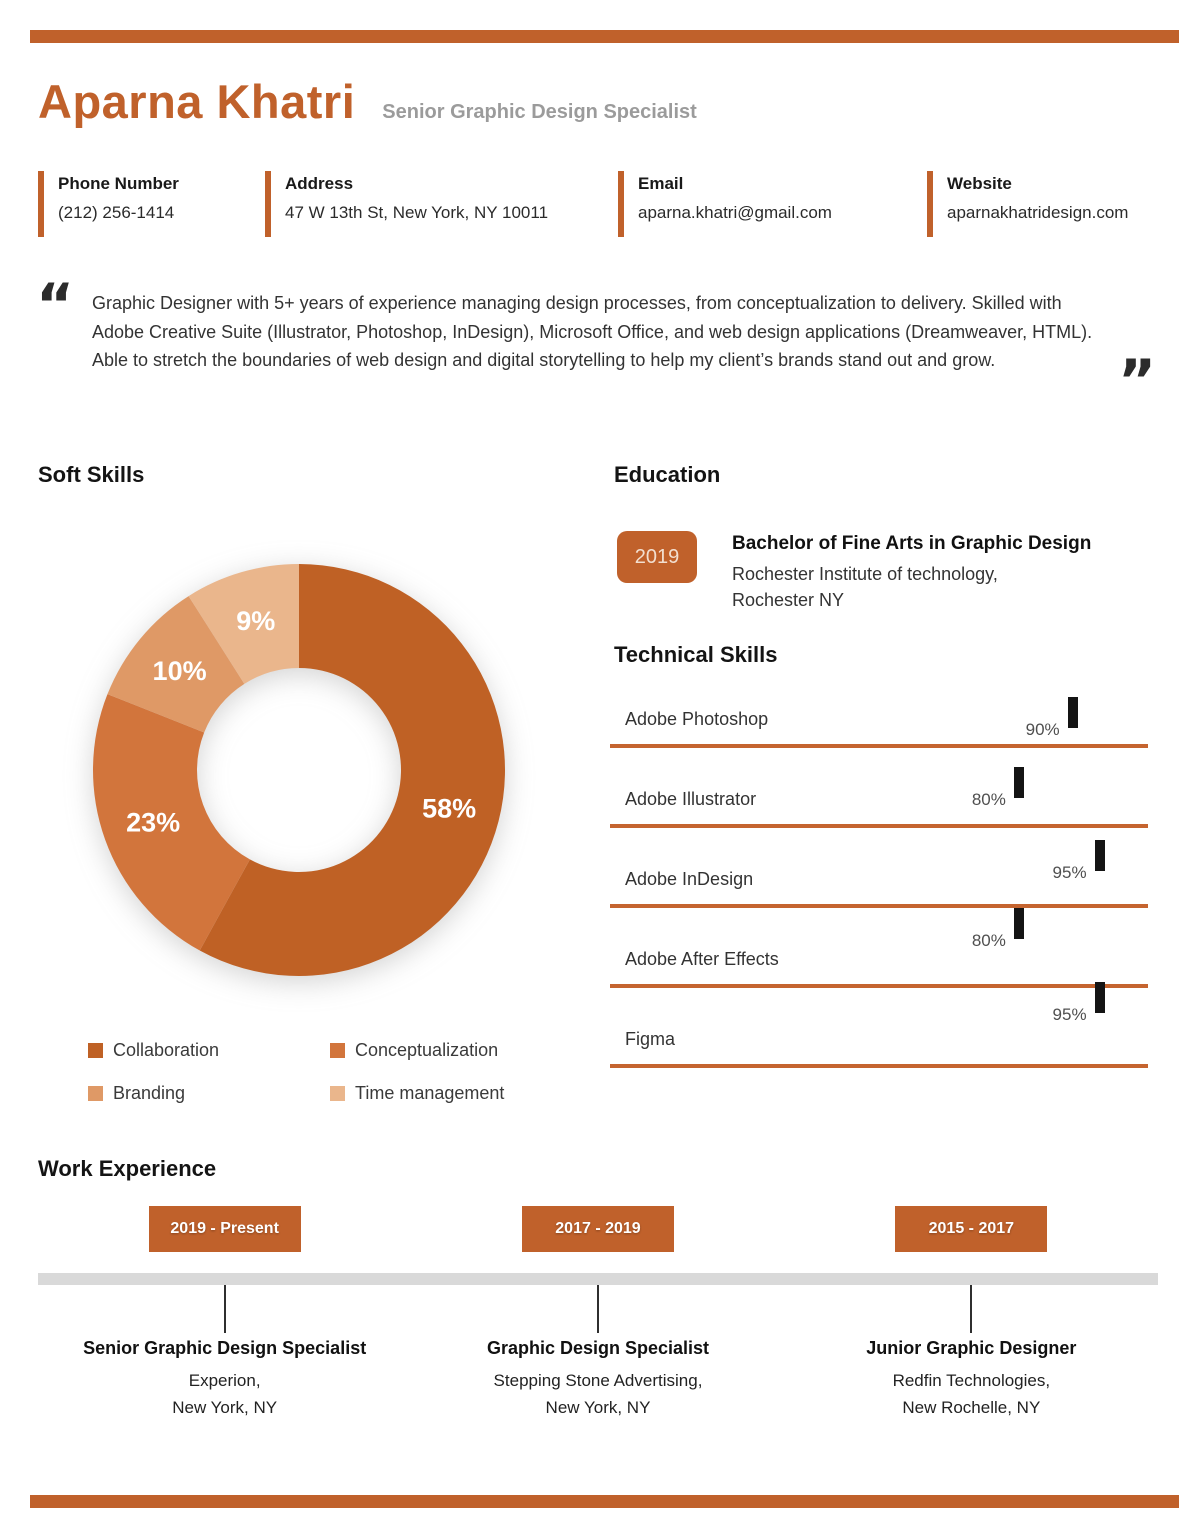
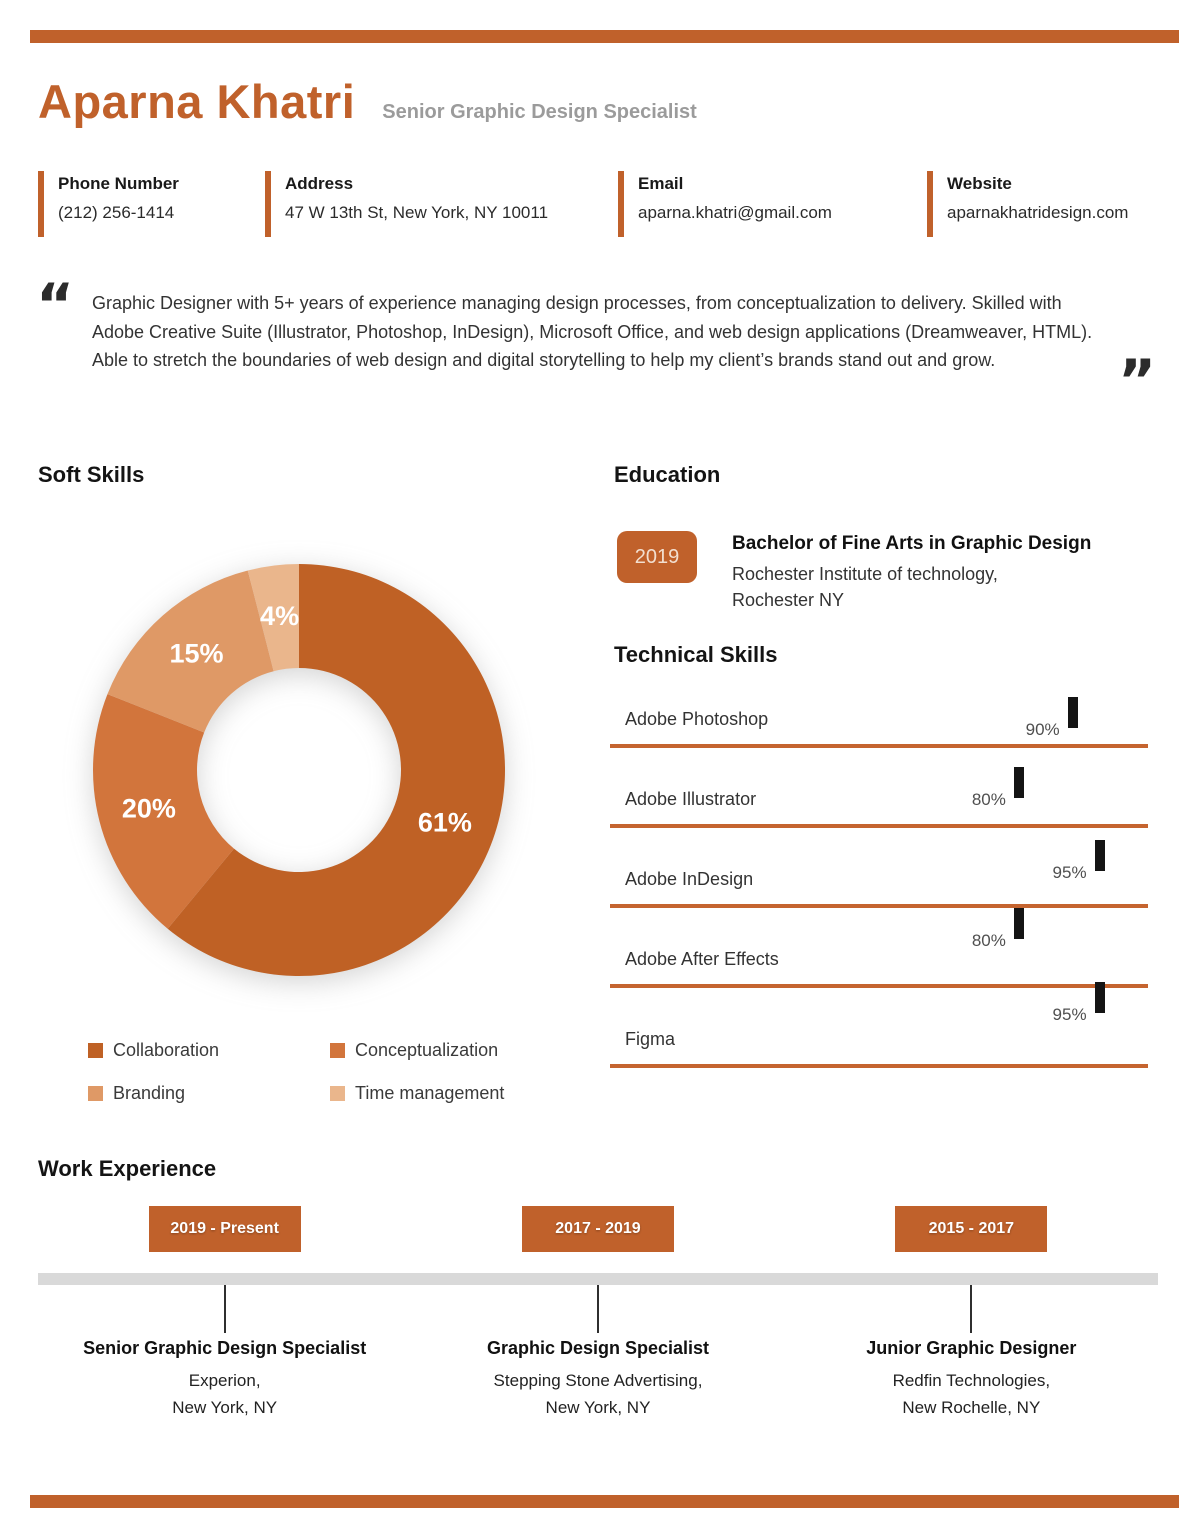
Collaboration: 58% -> 61%
Conceptualization: 23% -> 20%
Branding: 10% -> 15%
Time management: 9% -> 4%
